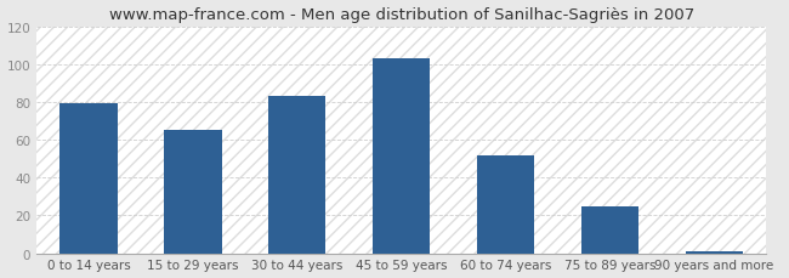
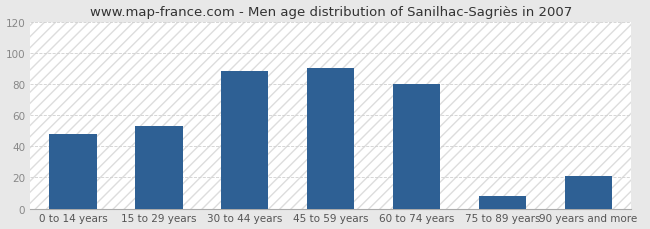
0 to 14 years: 79 -> 48
15 to 29 years: 65 -> 53
30 to 44 years: 83 -> 88
45 to 59 years: 103 -> 90
60 to 74 years: 52 -> 80
75 to 89 years: 25 -> 8
90 years and more: 1 -> 21
